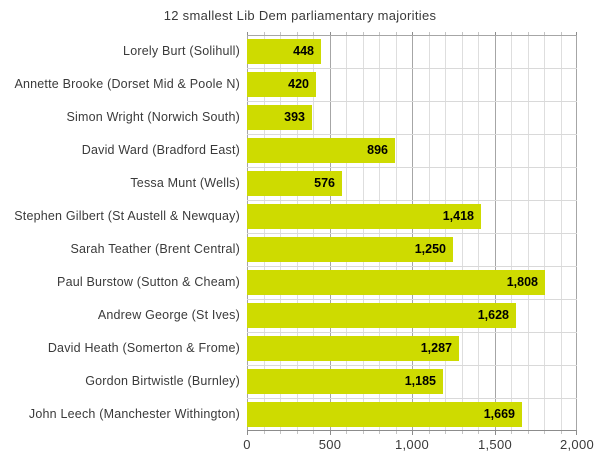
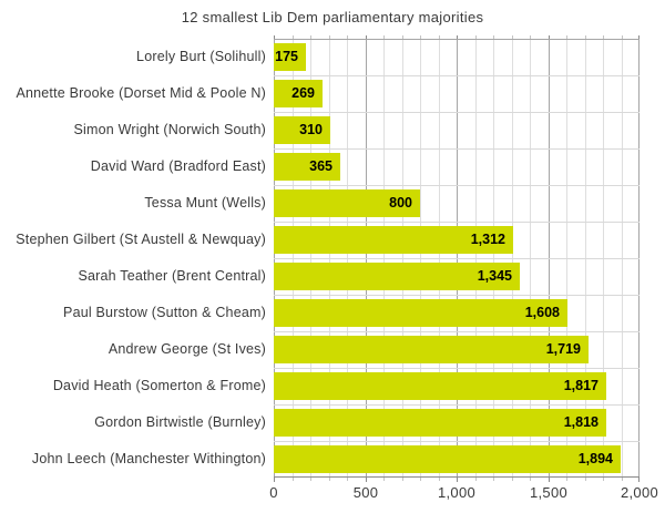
Lorely Burt (Solihull): 448 -> 175
Annette Brooke (Dorset Mid & Poole N): 420 -> 269
Simon Wright (Norwich South): 393 -> 310
David Ward (Bradford East): 896 -> 365
Tessa Munt (Wells): 576 -> 800
Stephen Gilbert (St Austell & Newquay): 1,418 -> 1,312
Sarah Teather (Brent Central): 1,250 -> 1,345
Paul Burstow (Sutton & Cheam): 1,808 -> 1,608
Andrew George (St Ives): 1,628 -> 1,719
David Heath (Somerton & Frome): 1,287 -> 1,817
Gordon Birtwistle (Burnley): 1,185 -> 1,818
John Leech (Manchester Withington): 1,669 -> 1,894
